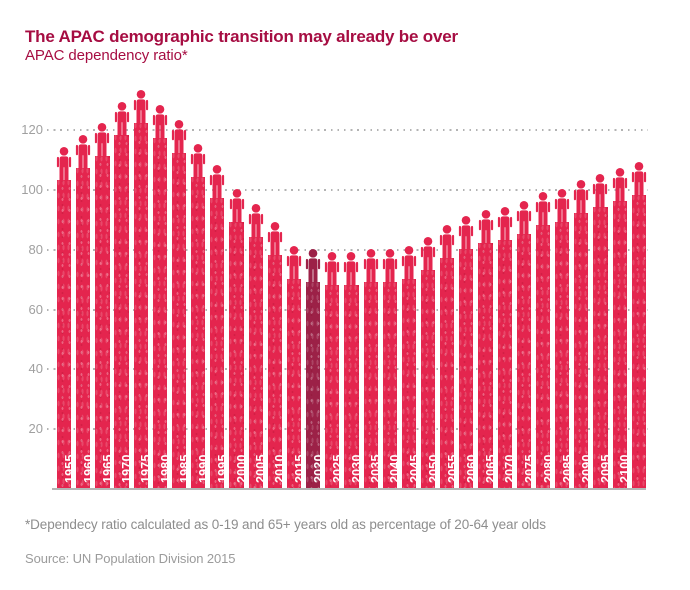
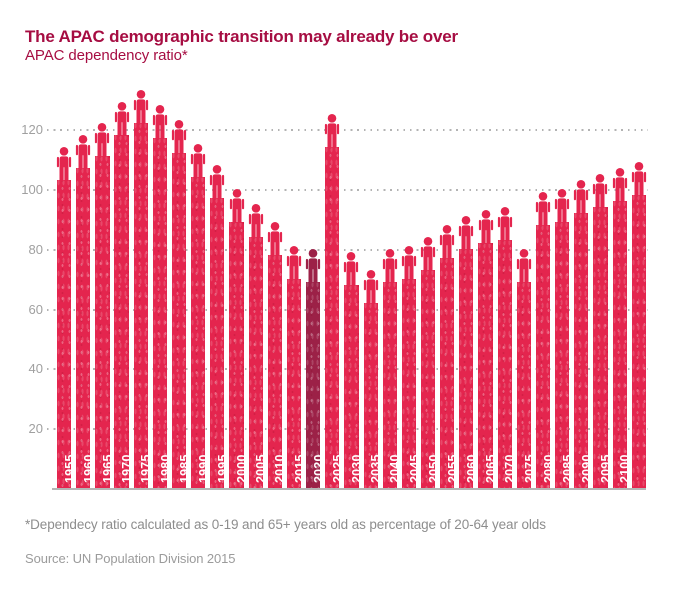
2020: 68 -> 114
2030: 69 -> 62
2070: 85 -> 69
